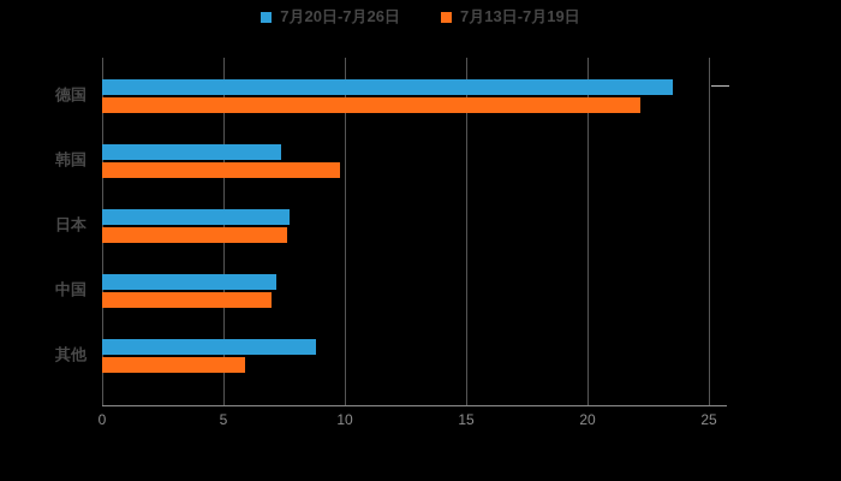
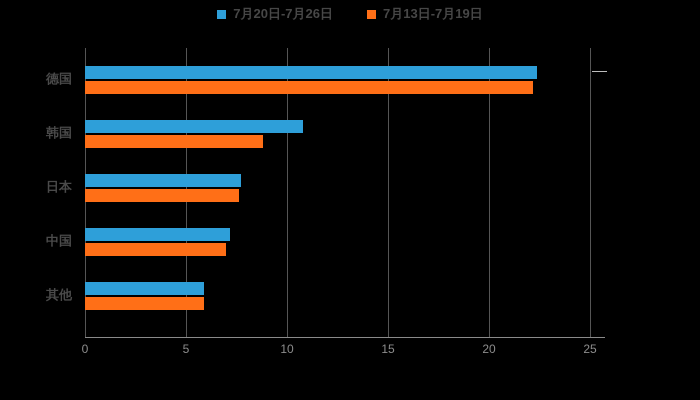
7月20日-7月26日/德国: 23.5 -> 22.4
7月20日-7月26日/韩国: 7.4 -> 10.8
7月13日-7月19日/韩国: 9.8 -> 8.8
7月20日-7月26日/其他: 8.8 -> 5.9
